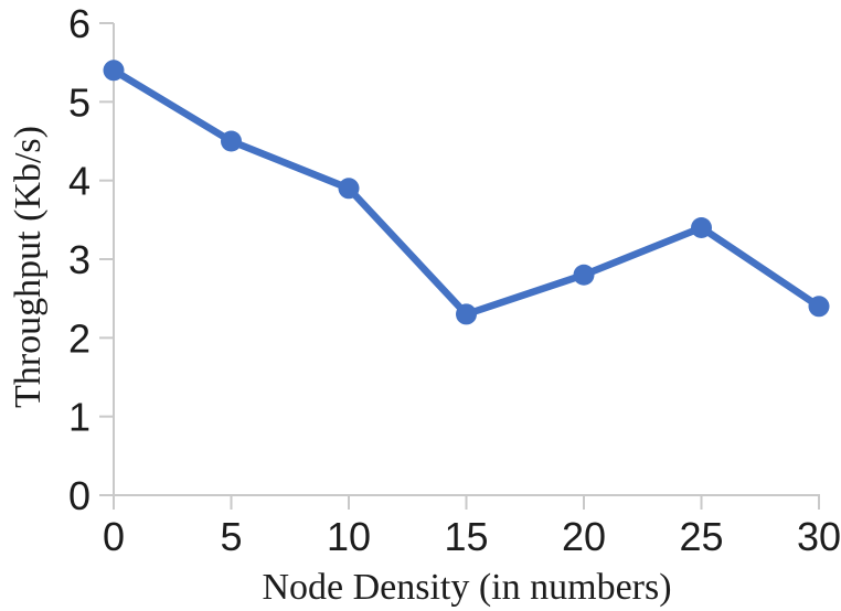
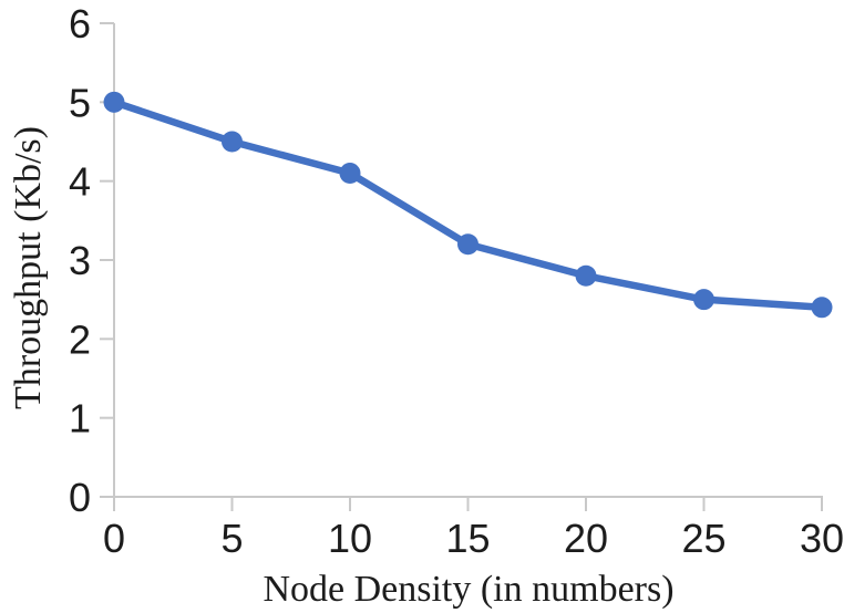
0: 5.4 -> 5.0
10: 3.9 -> 4.1
15: 2.3 -> 3.2
25: 3.4 -> 2.5
